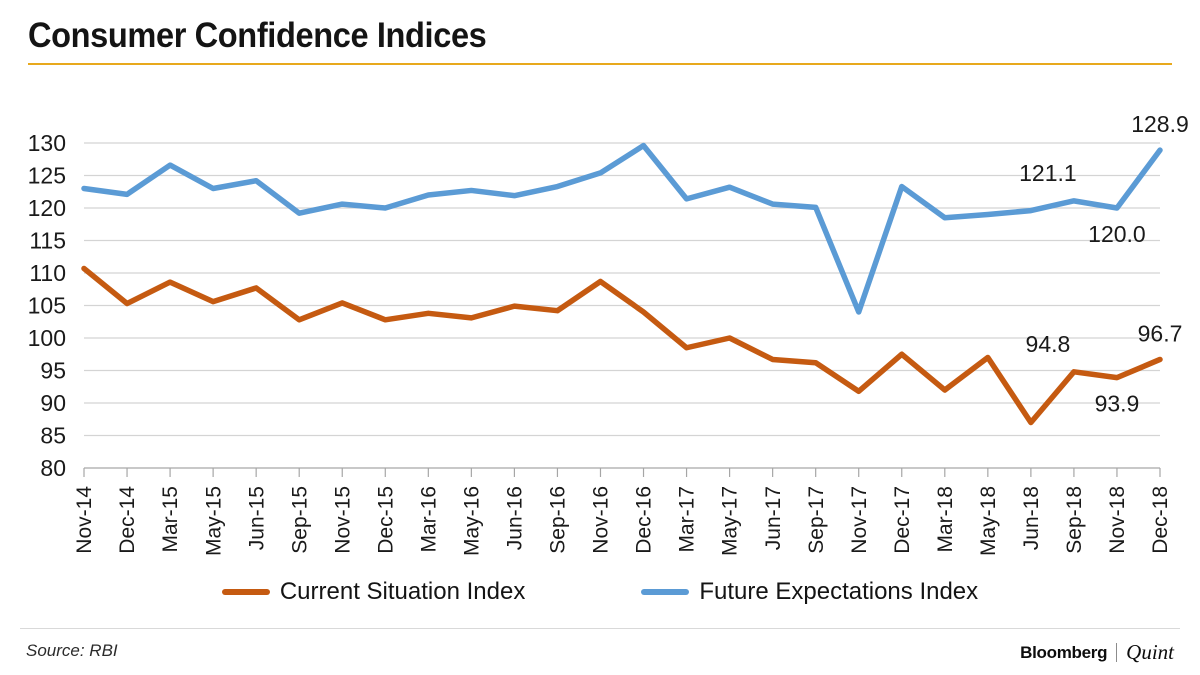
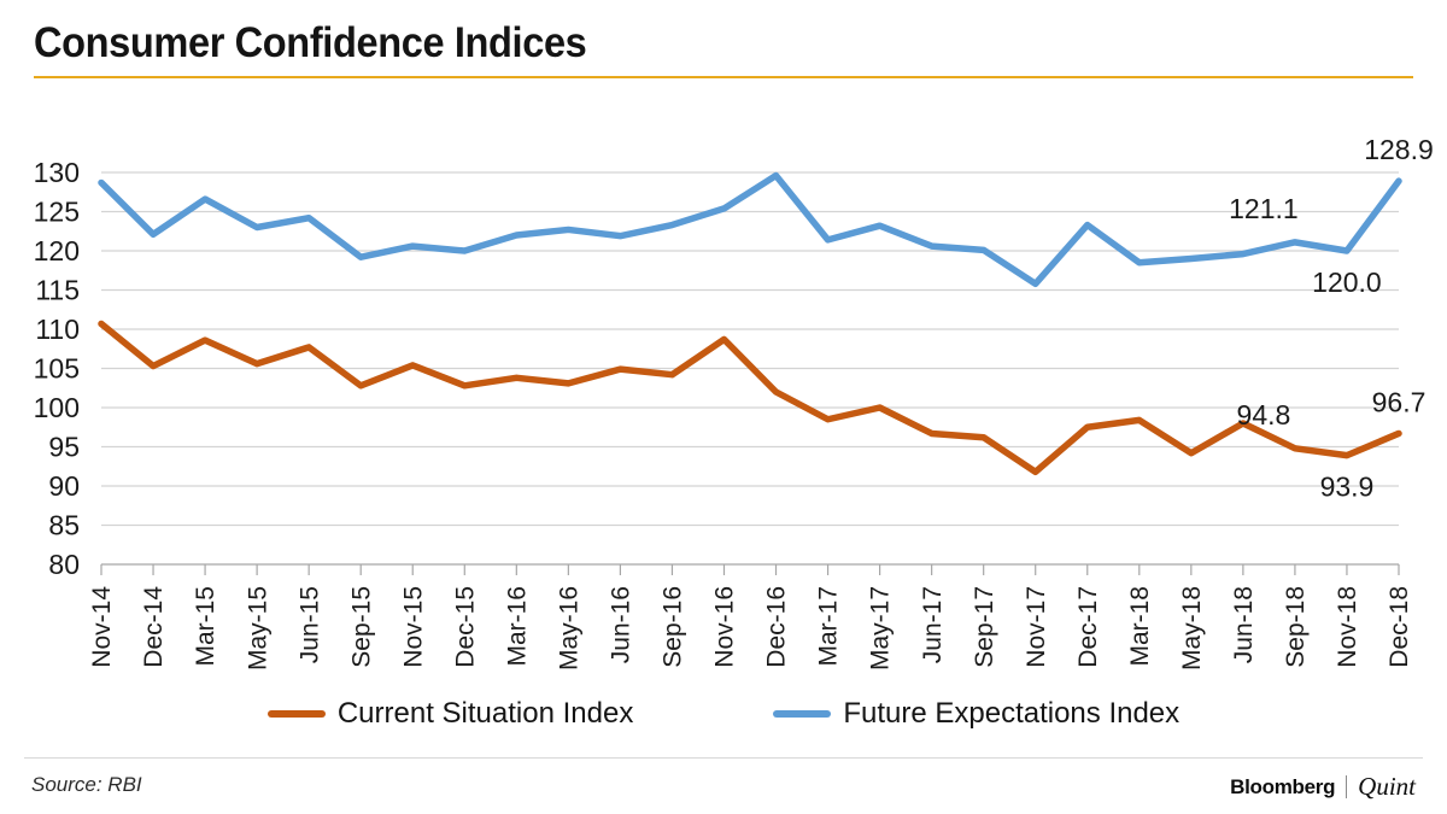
Future Expectations Index/Nov-14: 123 -> 129
Current Situation Index/Dec-16: 104 -> 102
Future Expectations Index/Nov-17: 104 -> 116
Current Situation Index/Mar-18: 92 -> 98
Current Situation Index/May-18: 97 -> 94
Current Situation Index/Jun-18: 87 -> 98
